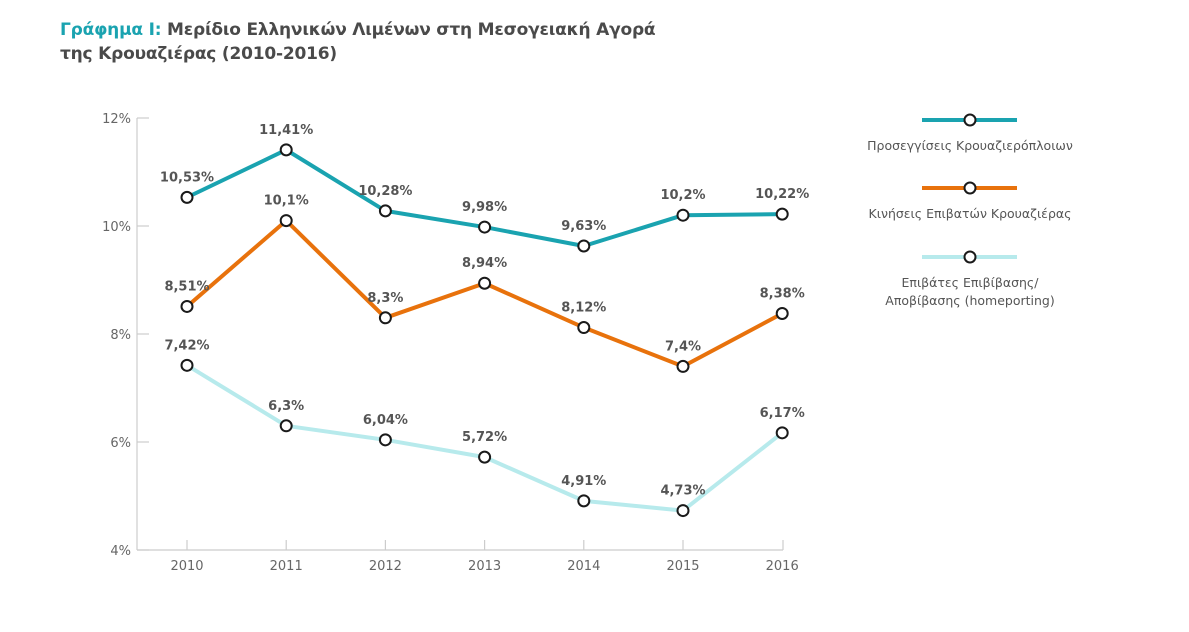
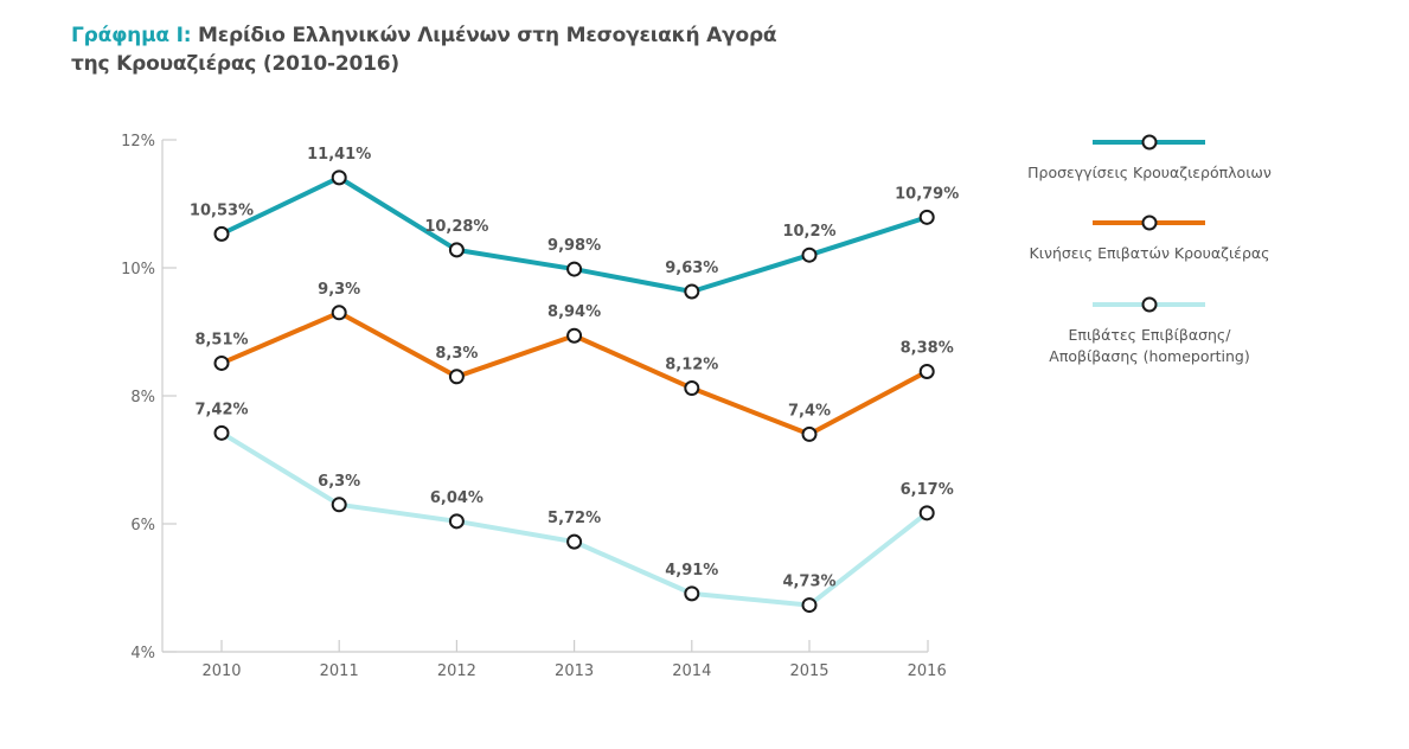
Κινήσεις Επιβατών Κρουαζιέρας/2011: 10,1% -> 9,3%
Προσεγγίσεις Κρουαζιερόπλοιων/2016: 10,22% -> 10,79%
